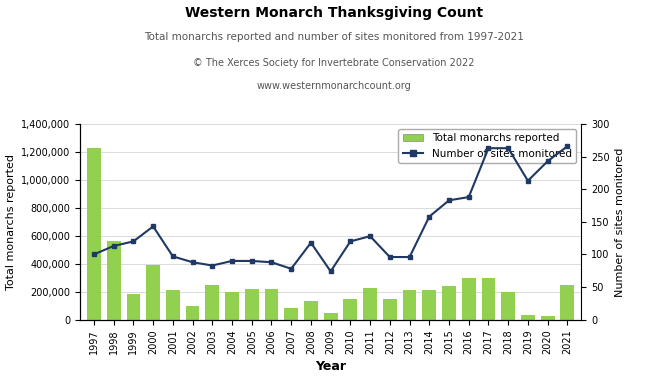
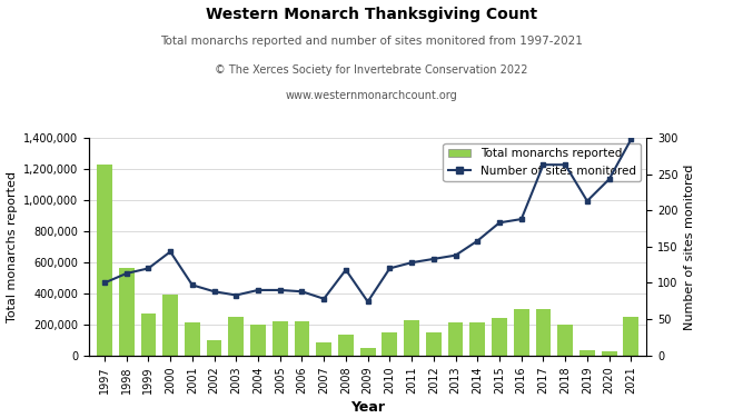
Total monarchs reported/1999: 180,000 -> 270,000
Number of sites monitored/2012: 96 -> 133
Number of sites monitored/2013: 96 -> 138
Number of sites monitored/2021: 266 -> 298
